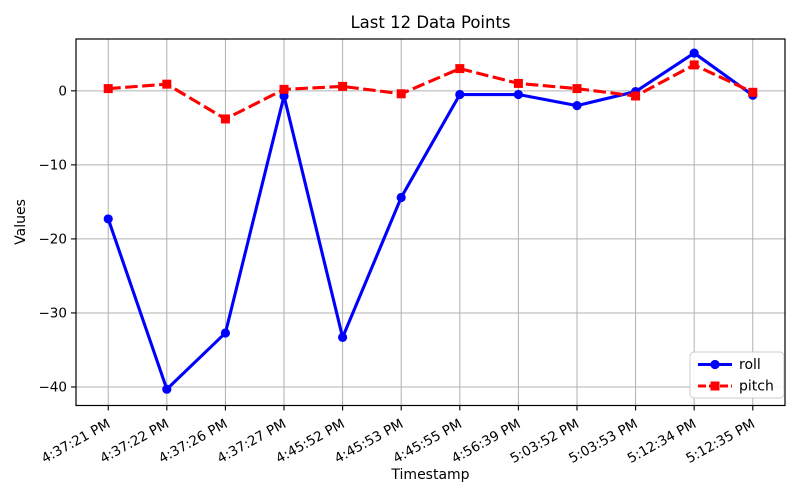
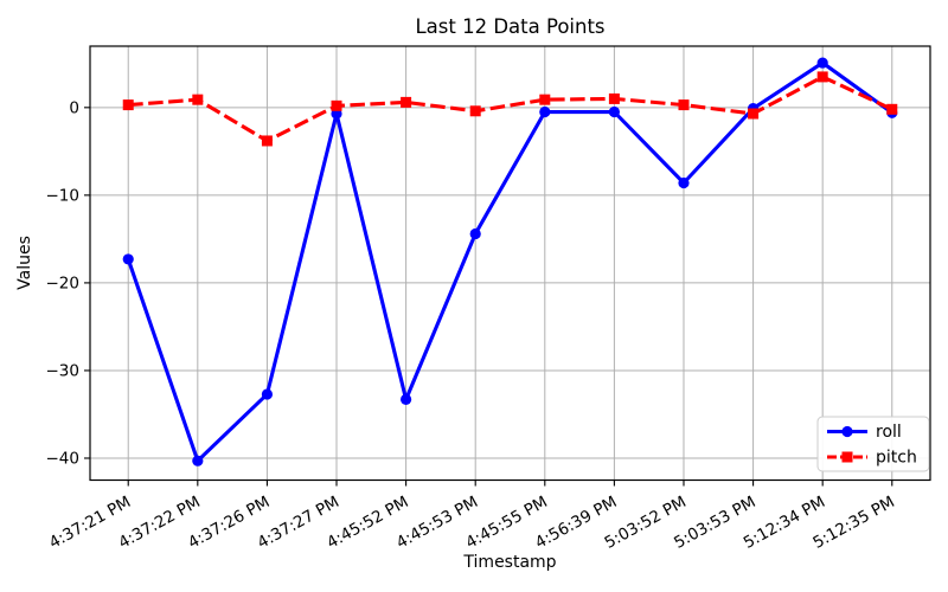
pitch/4:45:55 PM: 3 -> 1
roll/5:03:52 PM: -2 -> -9
